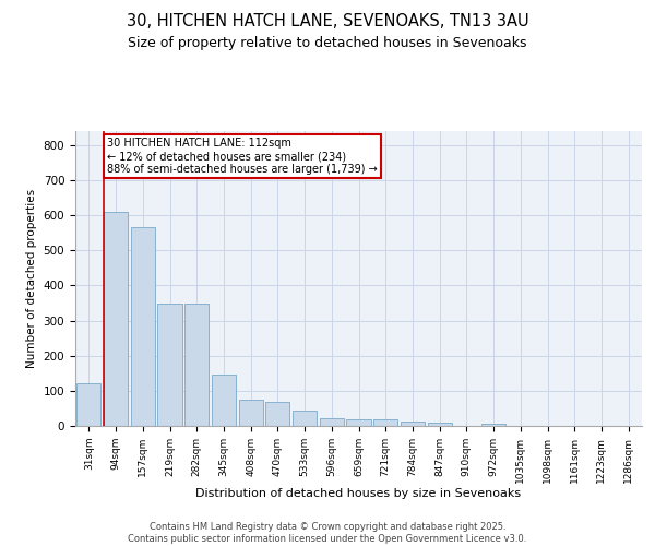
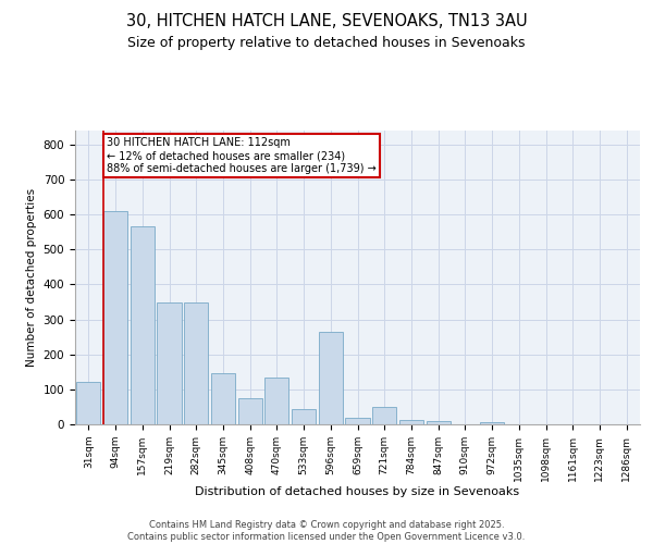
470sqm: 68 -> 135
596sqm: 22 -> 265
721sqm: 20 -> 50
